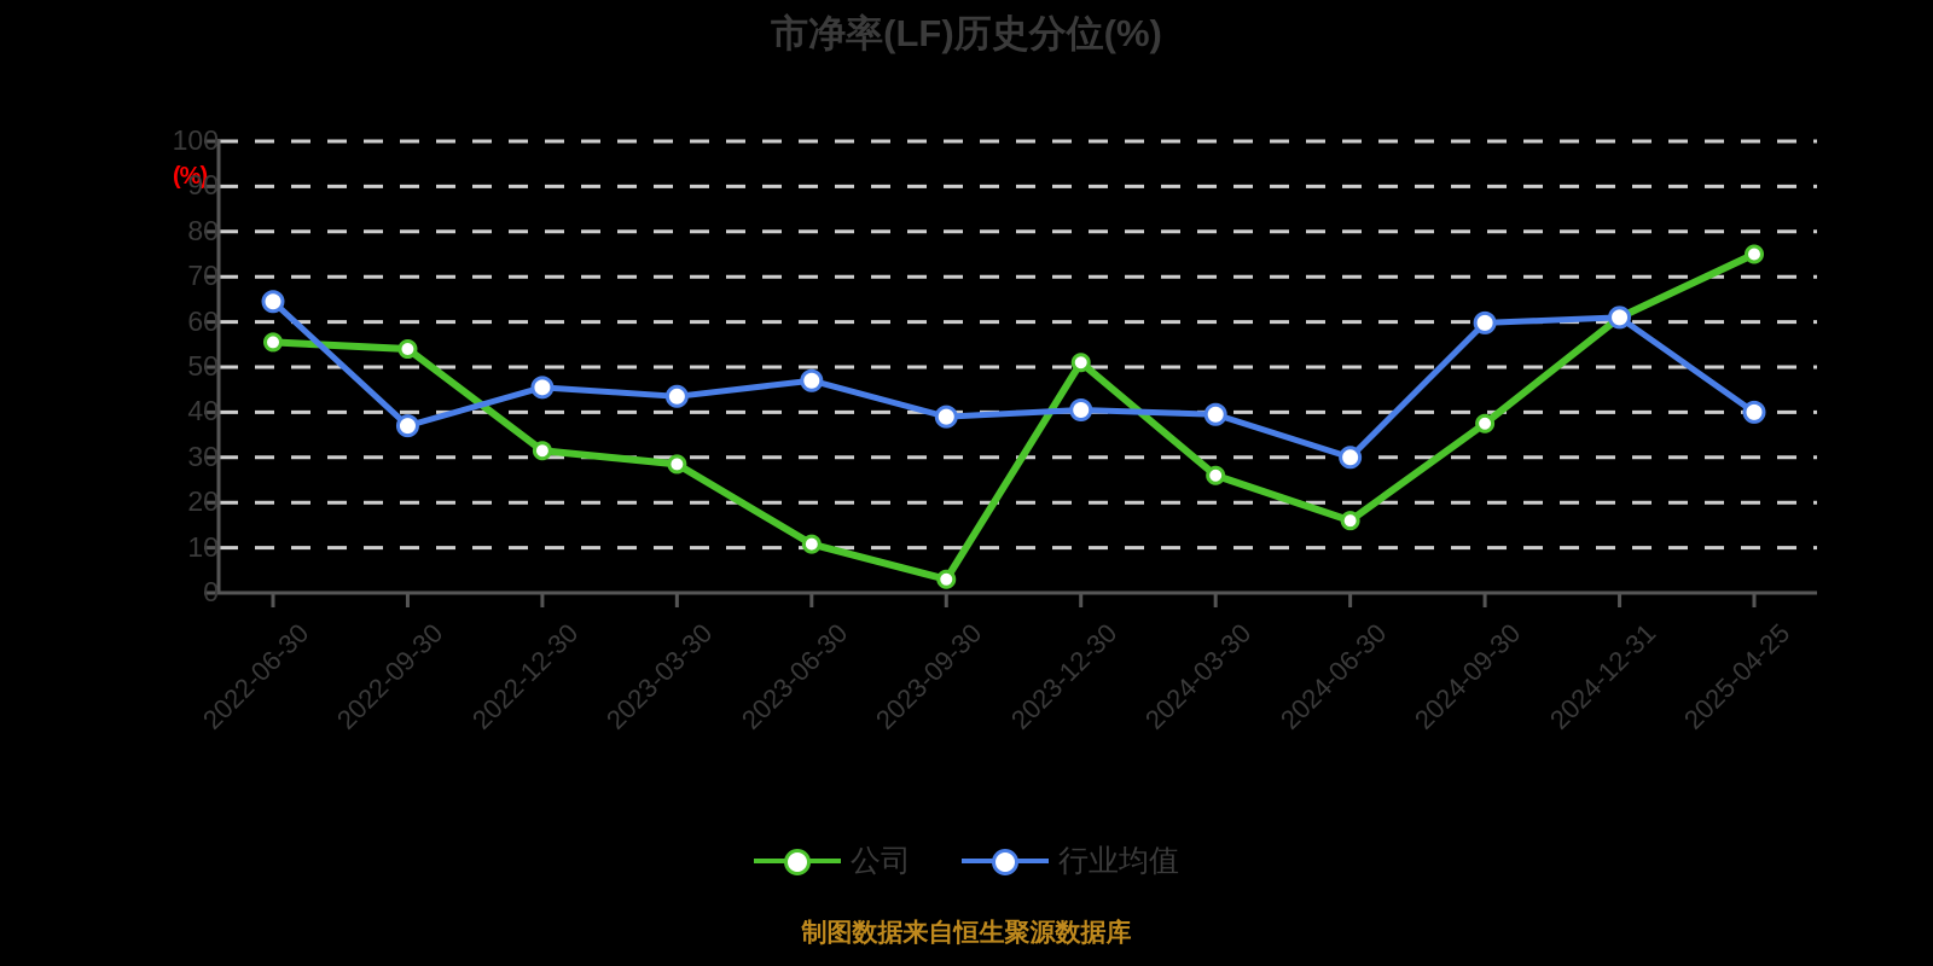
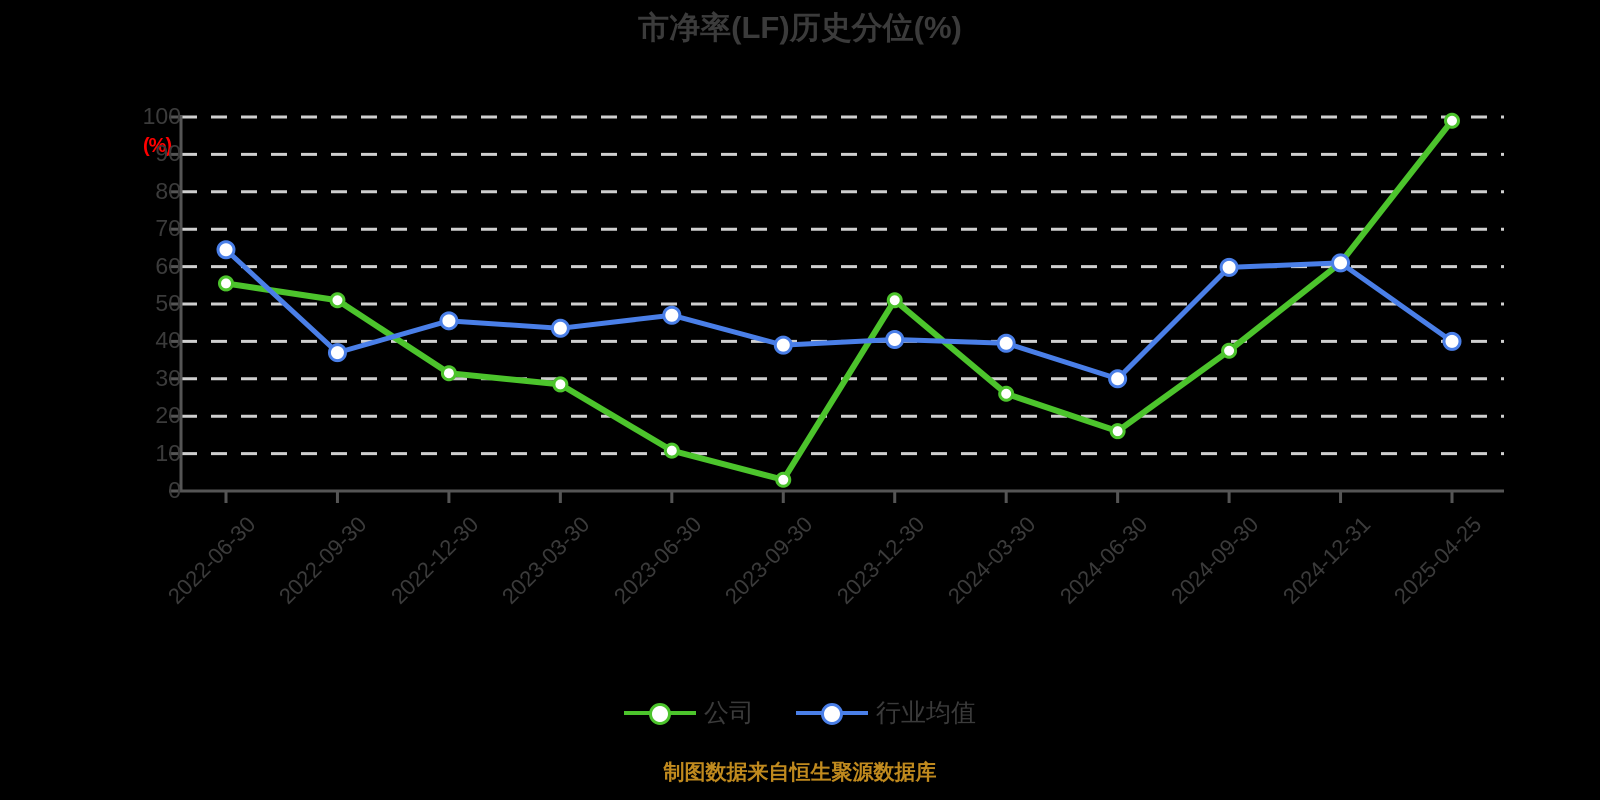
公司/2022-09-30: 54 -> 51
公司/2025-04-25: 75 -> 99
